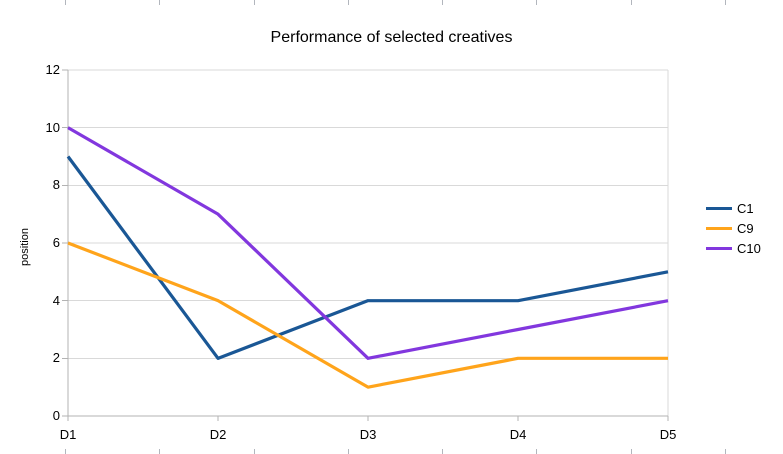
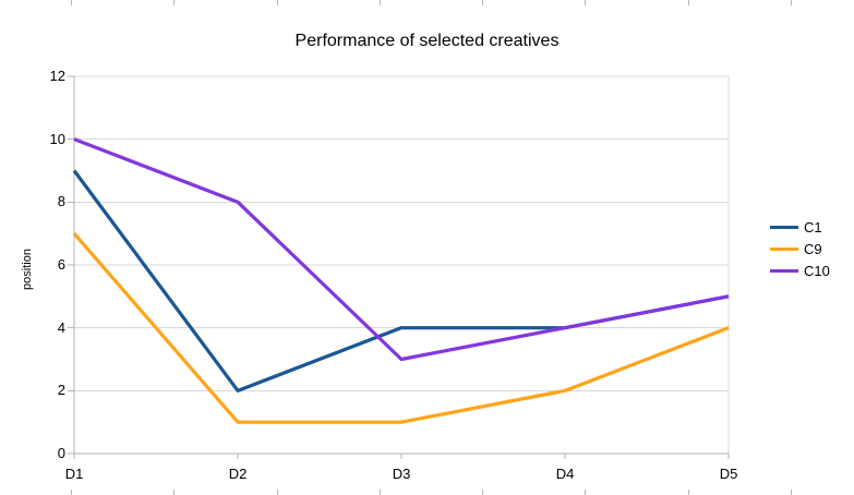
C9/D1: 6 -> 7
C9/D2: 4 -> 1
C10/D2: 7 -> 8
C10/D3: 2 -> 3
C10/D4: 3 -> 4
C9/D5: 2 -> 4
C10/D5: 4 -> 5
